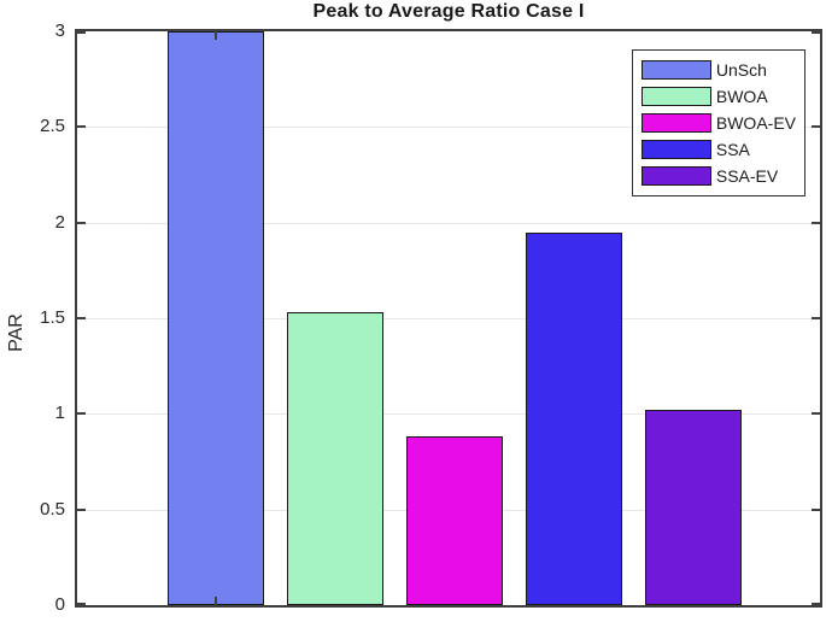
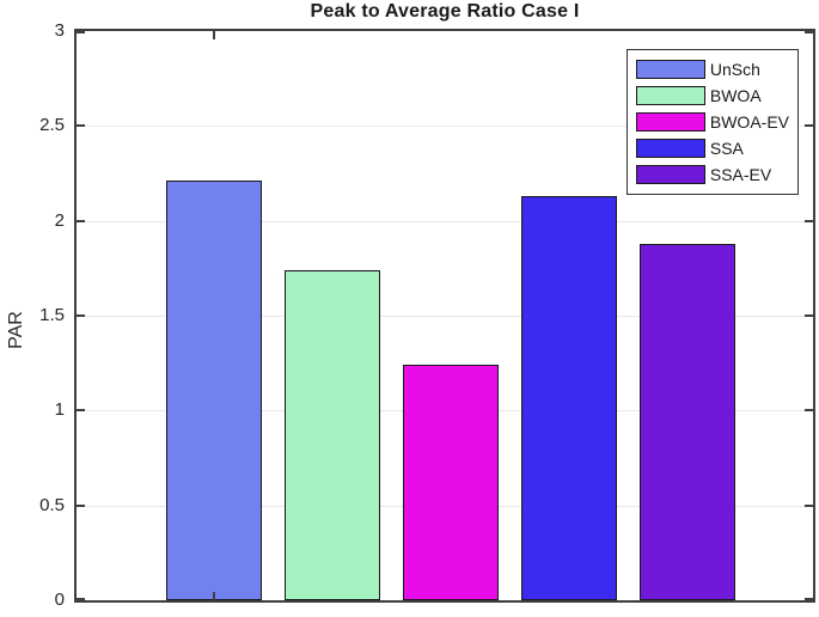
UnSch: 3.00 -> 2.21
BWOA: 1.53 -> 1.74
BWOA-EV: 0.88 -> 1.24
SSA: 1.95 -> 2.13
SSA-EV: 1.02 -> 1.88
